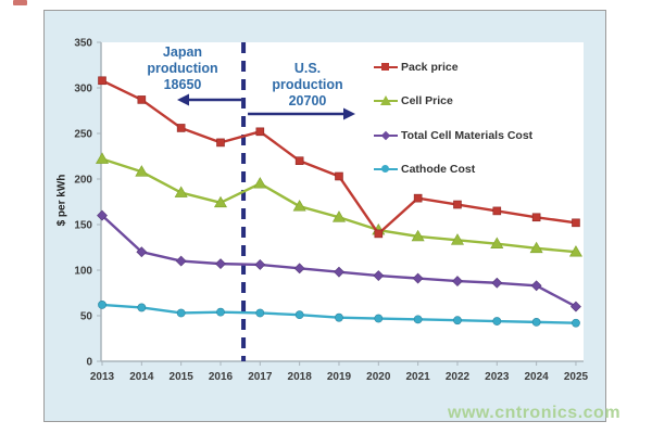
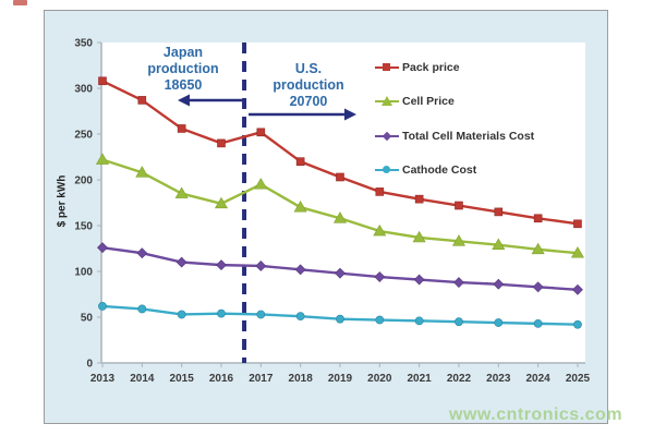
Total Cell Materials Cost/2013: 160 -> 130
Pack price/2020: 140 -> 190
Total Cell Materials Cost/2025: 60 -> 80
